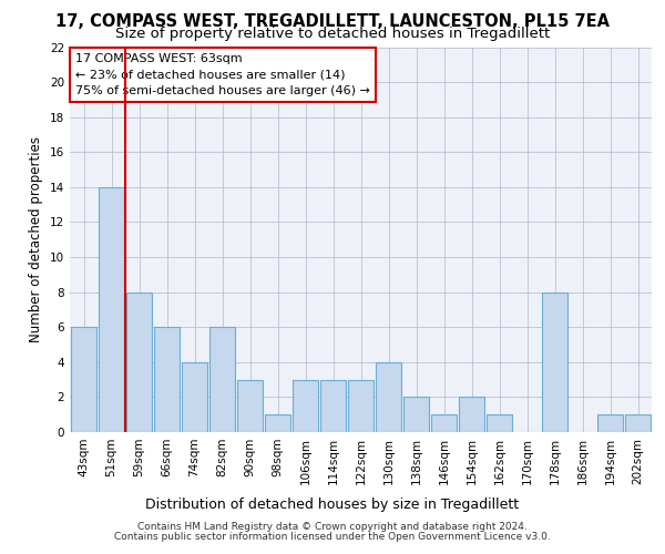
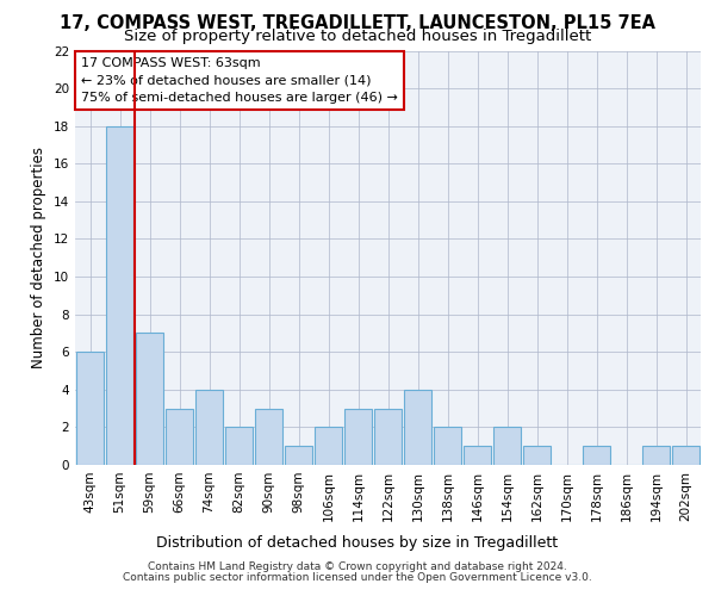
51sqm: 14 -> 18
59sqm: 8 -> 7
66sqm: 6 -> 3
82sqm: 6 -> 2
106sqm: 3 -> 2
178sqm: 8 -> 1
